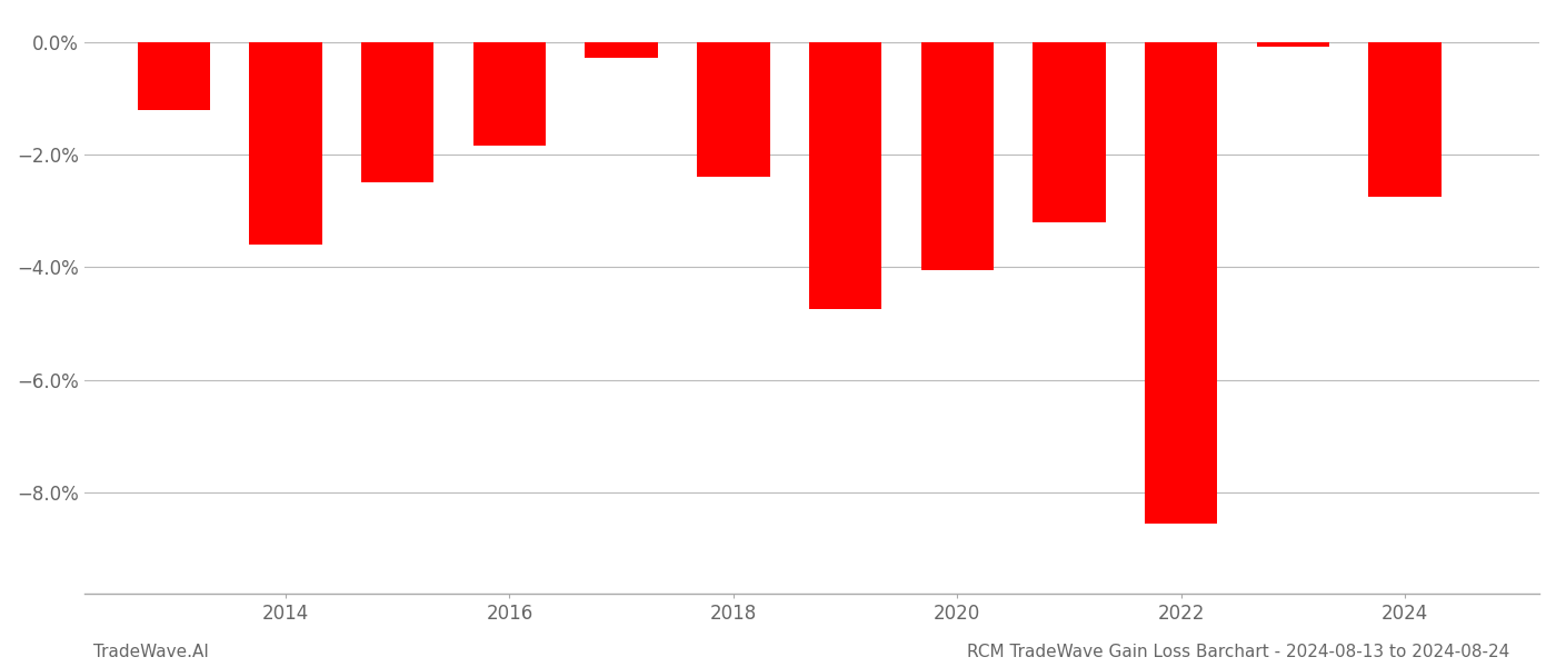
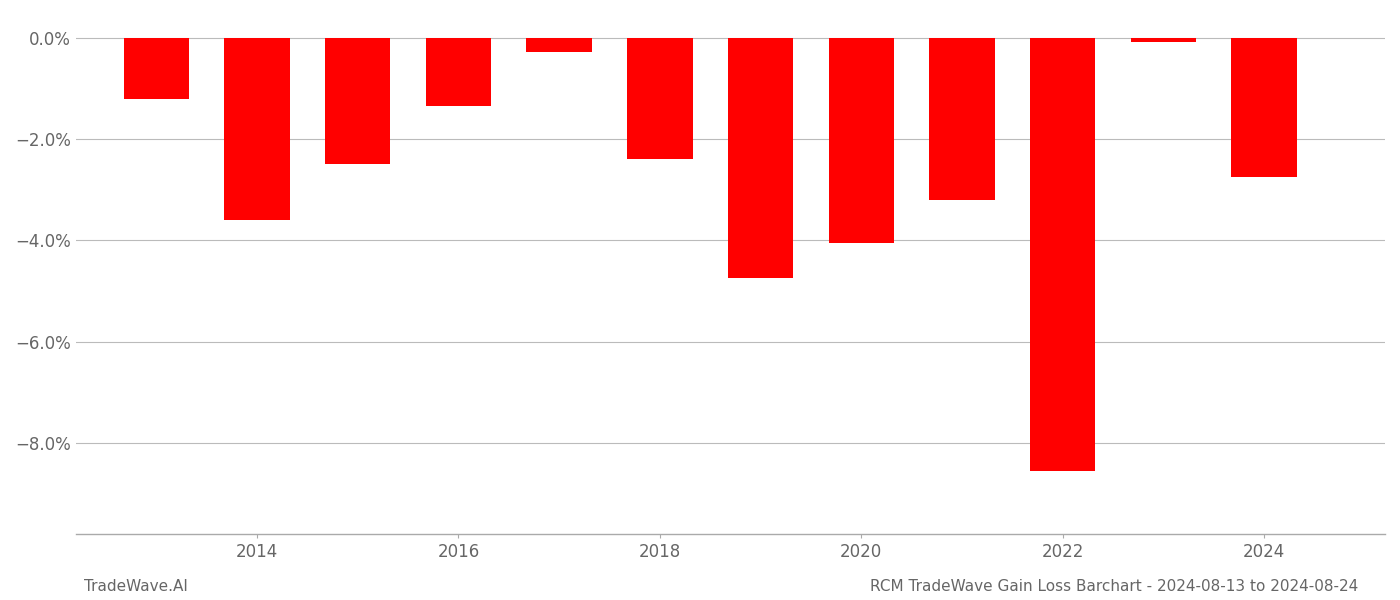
2016: -1.84% -> -1.35%
